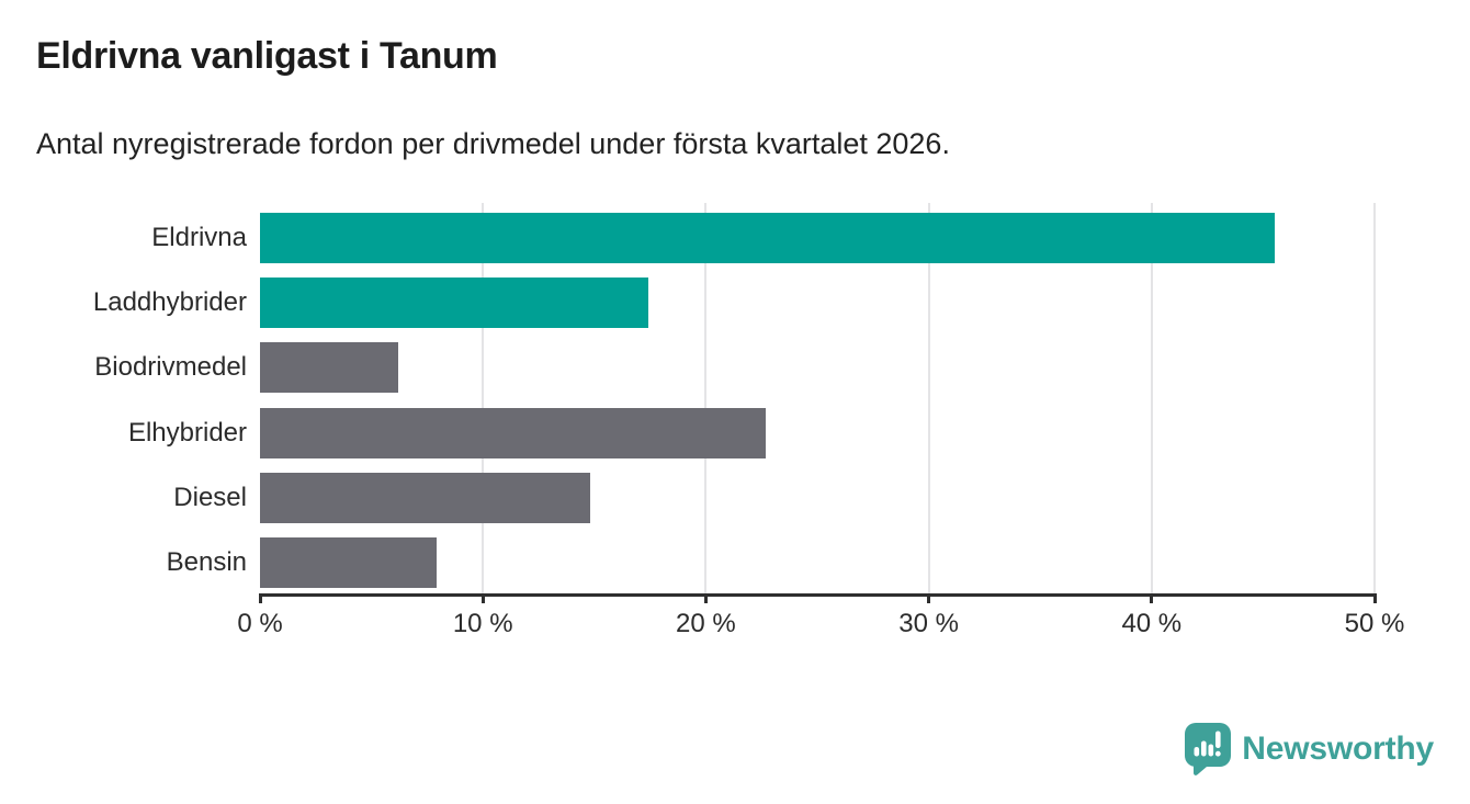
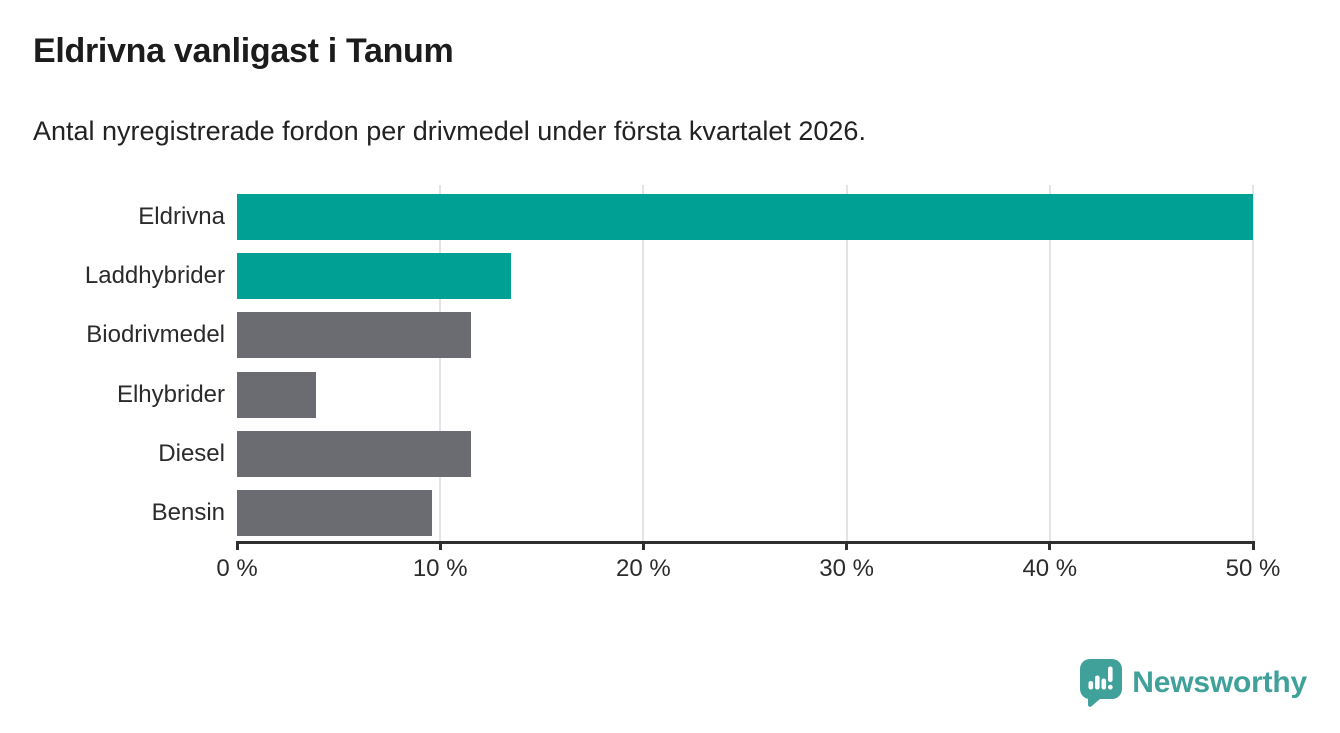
Eldrivna: 45.5% -> 50.0%
Laddhybrider: 17.4% -> 13.5%
Biodrivmedel: 6.2% -> 11.5%
Elhybrider: 22.7% -> 3.9%
Diesel: 14.8% -> 11.5%
Bensin: 7.9% -> 9.6%
